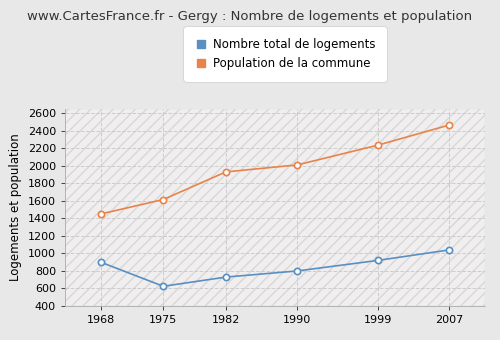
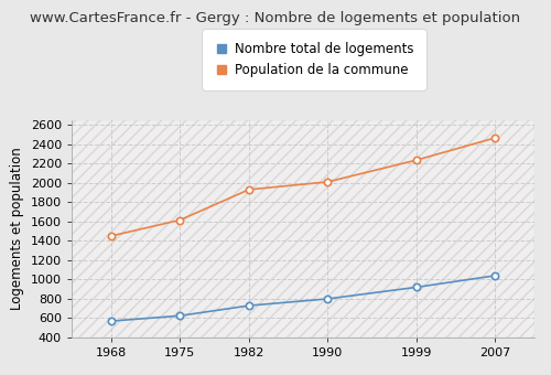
Nombre total de logements/1968: 900 -> 570
